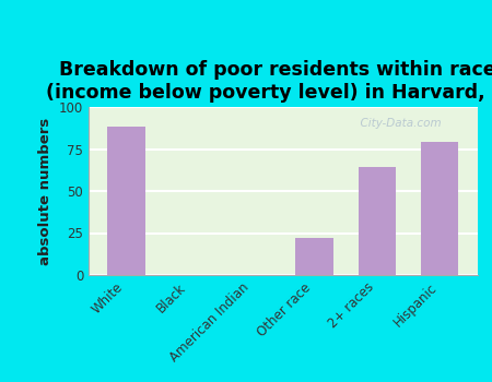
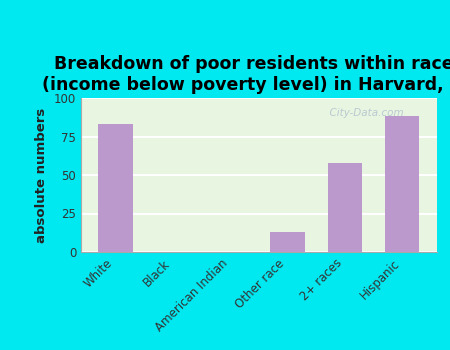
White: 88 -> 83
Other race: 22 -> 13
2+ races: 64 -> 58
Hispanic: 79 -> 88
